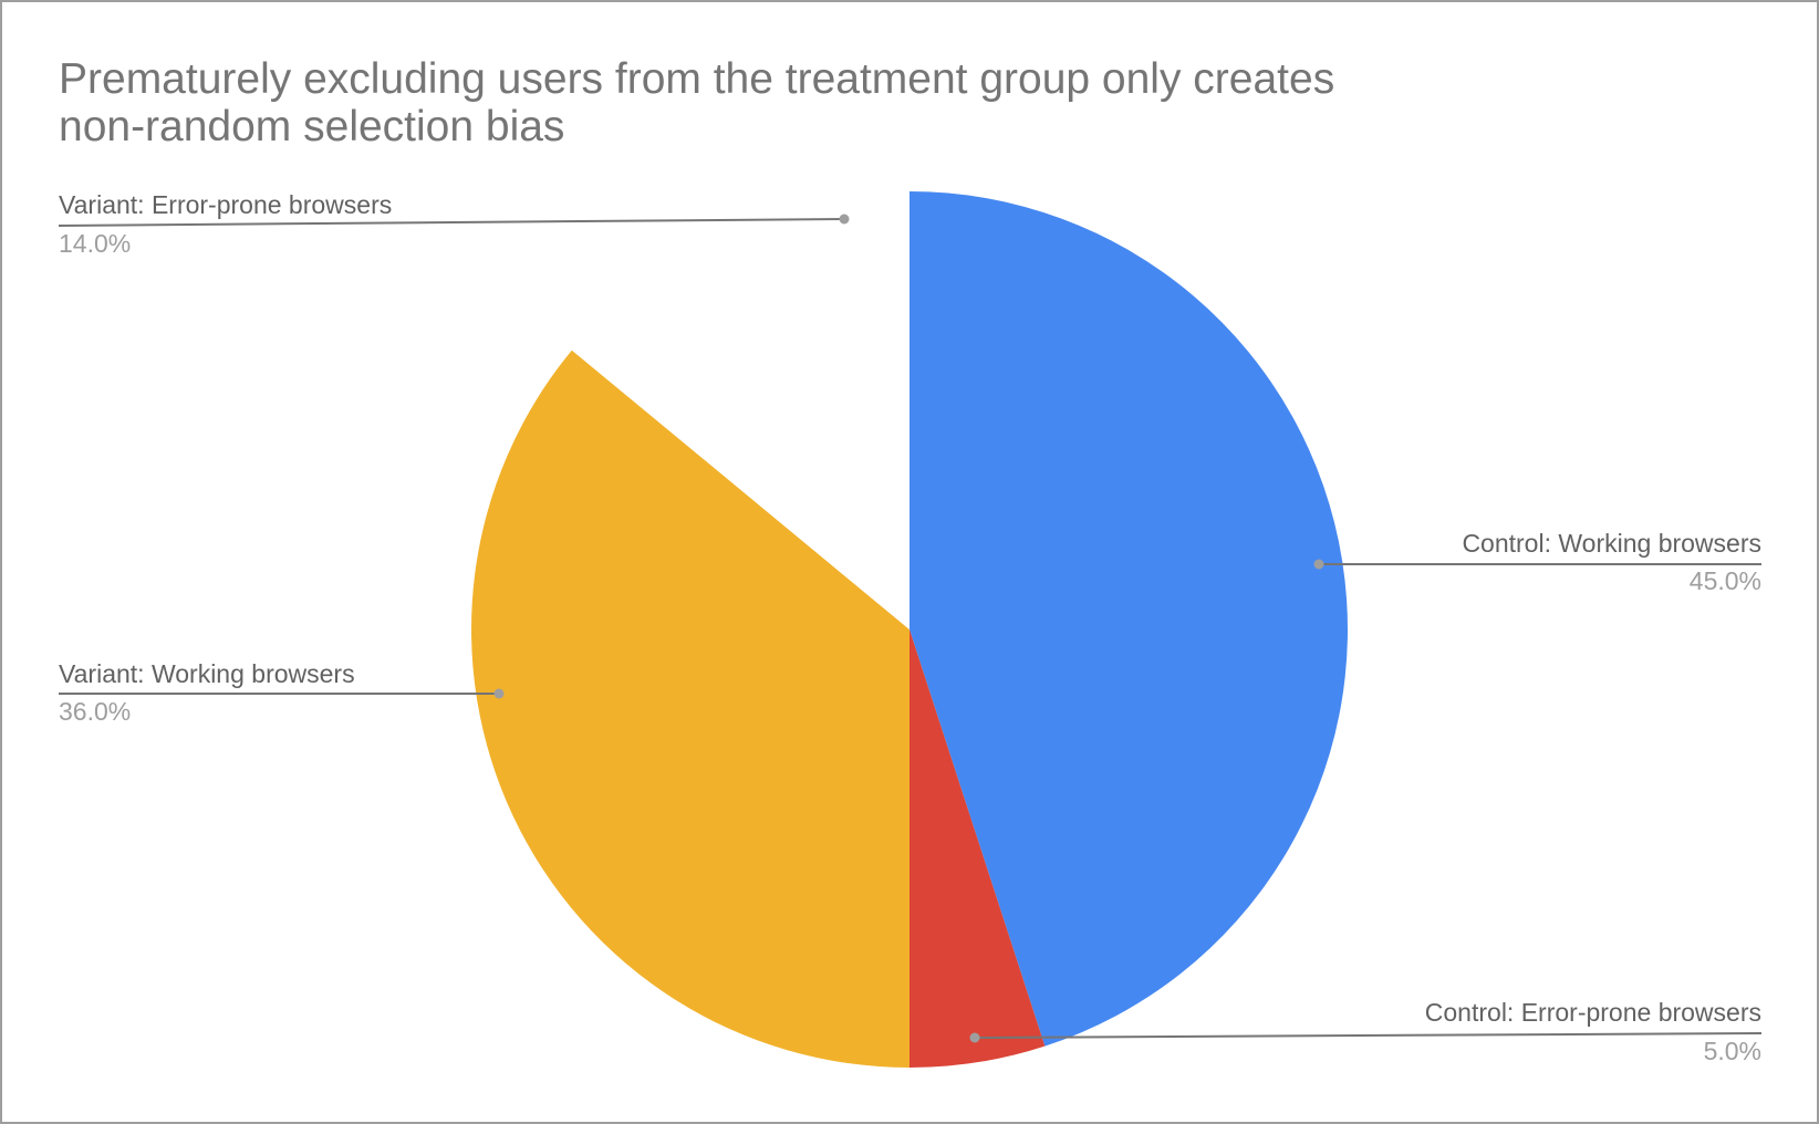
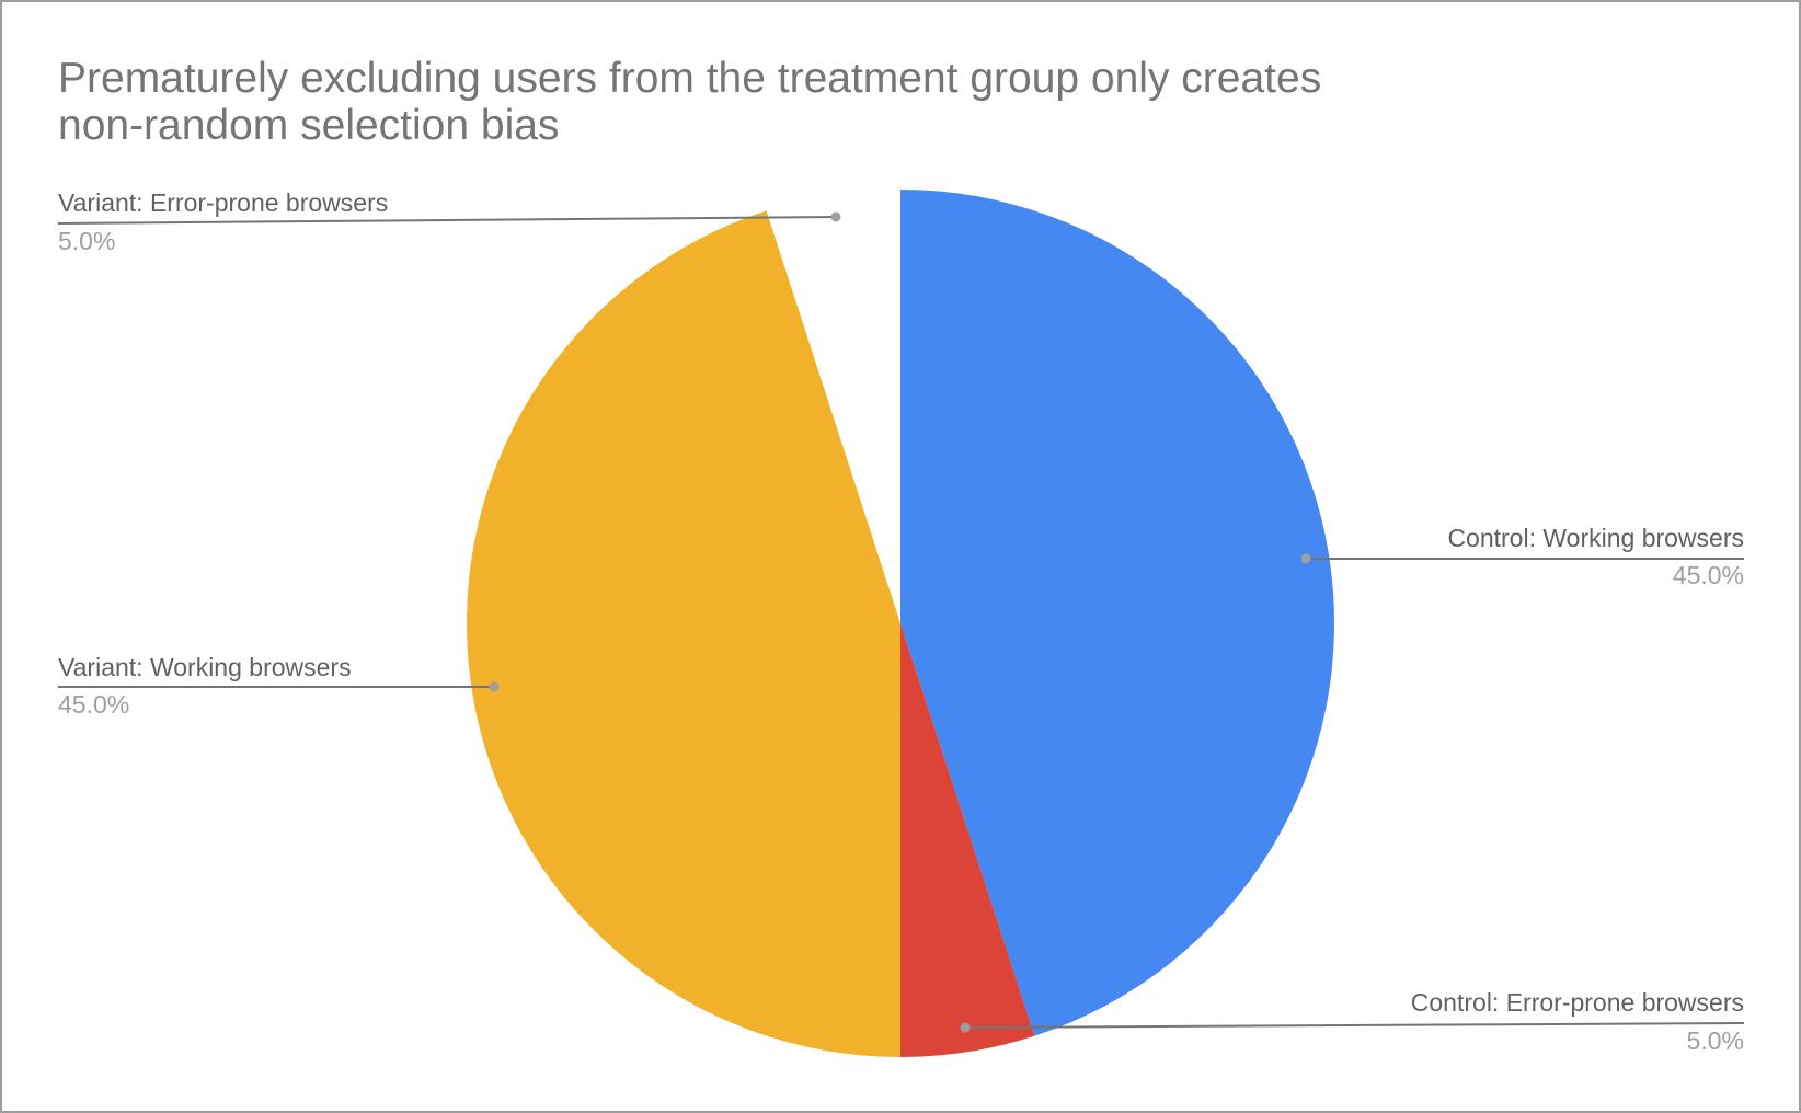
Variant: Working browsers: 36.0% -> 45.0%
Variant: Error-prone browsers: 14.0% -> 5.0%
